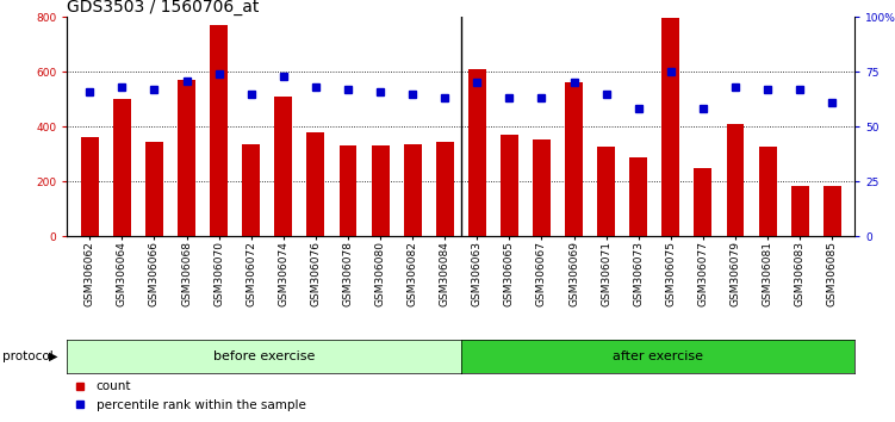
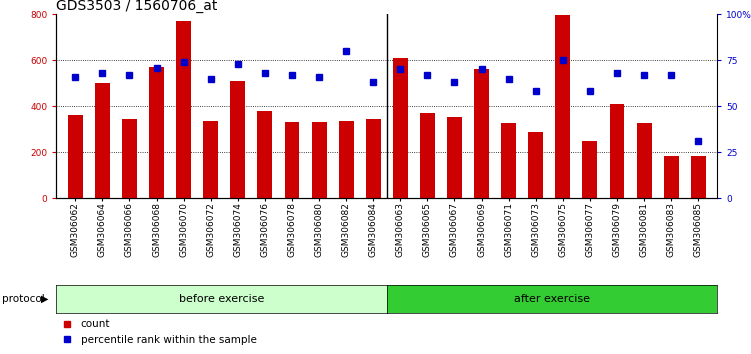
percentile rank within the sample/GSM306082: 65 -> 80
percentile rank within the sample/GSM306065: 63 -> 67
percentile rank within the sample/GSM306085: 61 -> 31
